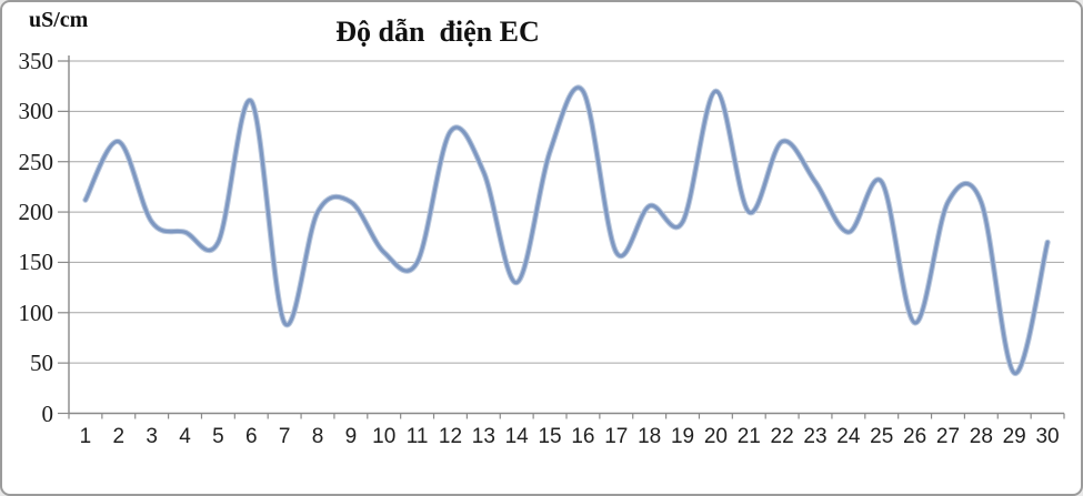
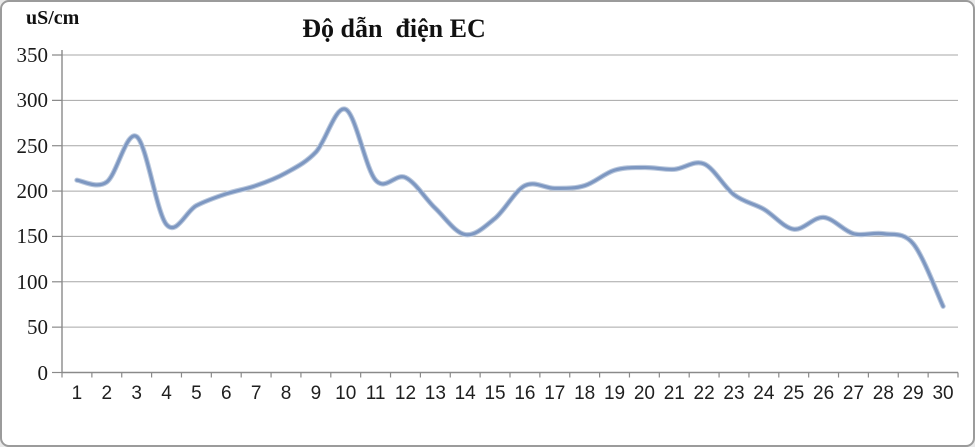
2: 270 -> 210
3: 190 -> 260
4: 180 -> 160
5: 170 -> 180
6: 310 -> 200
7: 90 -> 210
8: 200 -> 220
9: 210 -> 240
10: 160 -> 290
11: 150 -> 210
12: 280 -> 220
13: 240 -> 180
14: 130 -> 150
15: 260 -> 170
16: 320 -> 210
17: 160 -> 200
19: 190 -> 220
20: 320 -> 230
21: 200 -> 220
22: 270 -> 230
23: 230 -> 200
25: 230 -> 160
26: 90 -> 170
27: 210 -> 150
28: 210 -> 150
29: 40 -> 140
30: 170 -> 70
